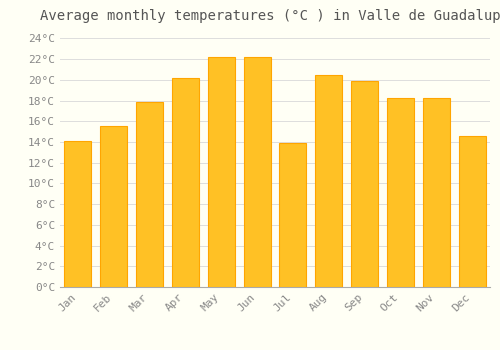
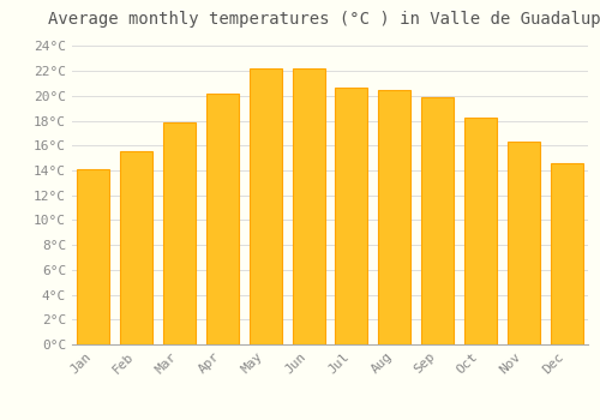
Jul: 13.9°C -> 20.7°C
Nov: 18.2°C -> 16.3°C
